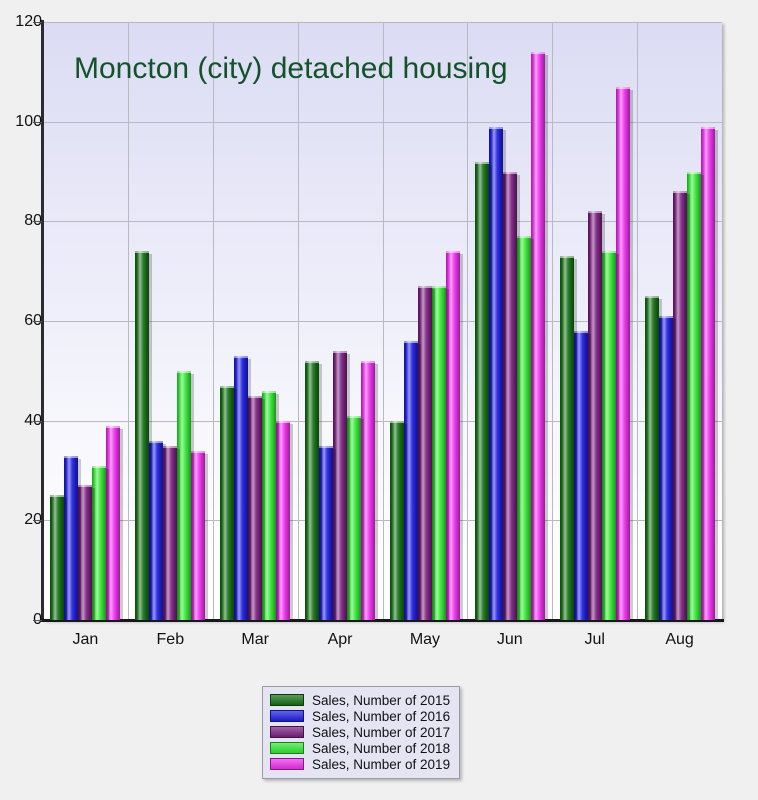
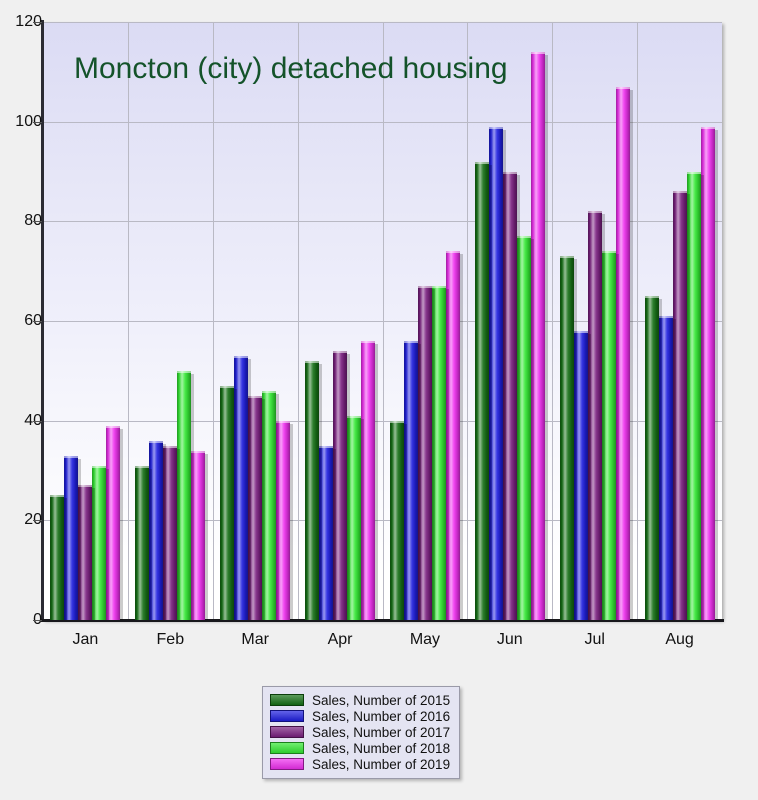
Sales, Number of 2015/Feb: 74 -> 31
Sales, Number of 2019/Apr: 52 -> 56
